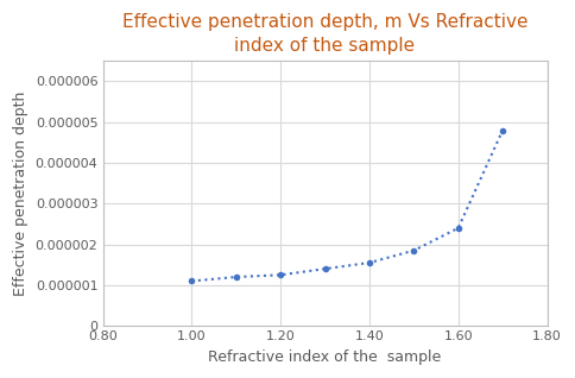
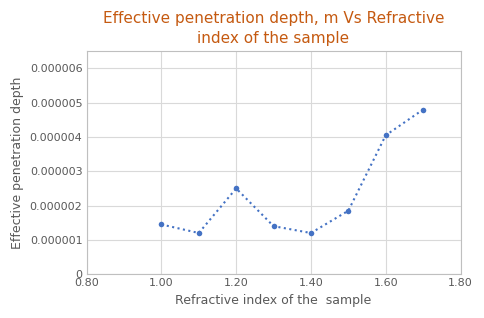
1.00: 0.00000110 -> 0.00000145
1.20: 0.00000125 -> 0.00000250
1.40: 0.00000155 -> 0.00000120
1.60: 0.00000240 -> 0.00000405
